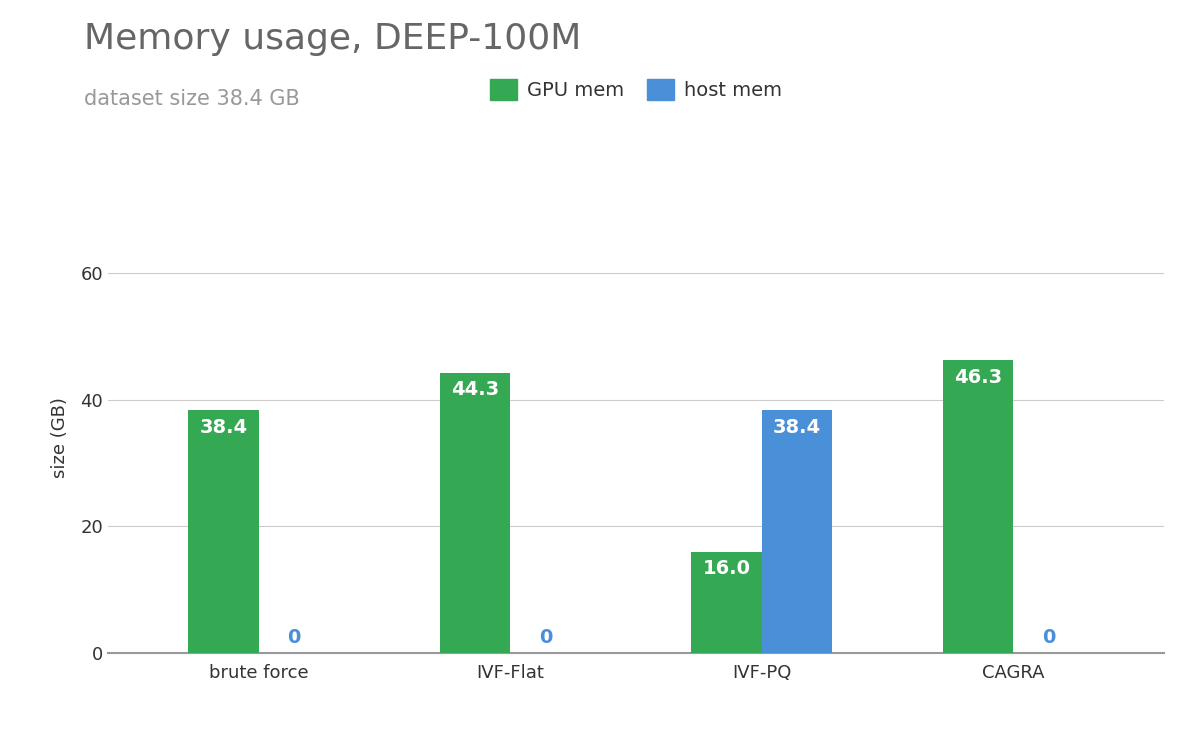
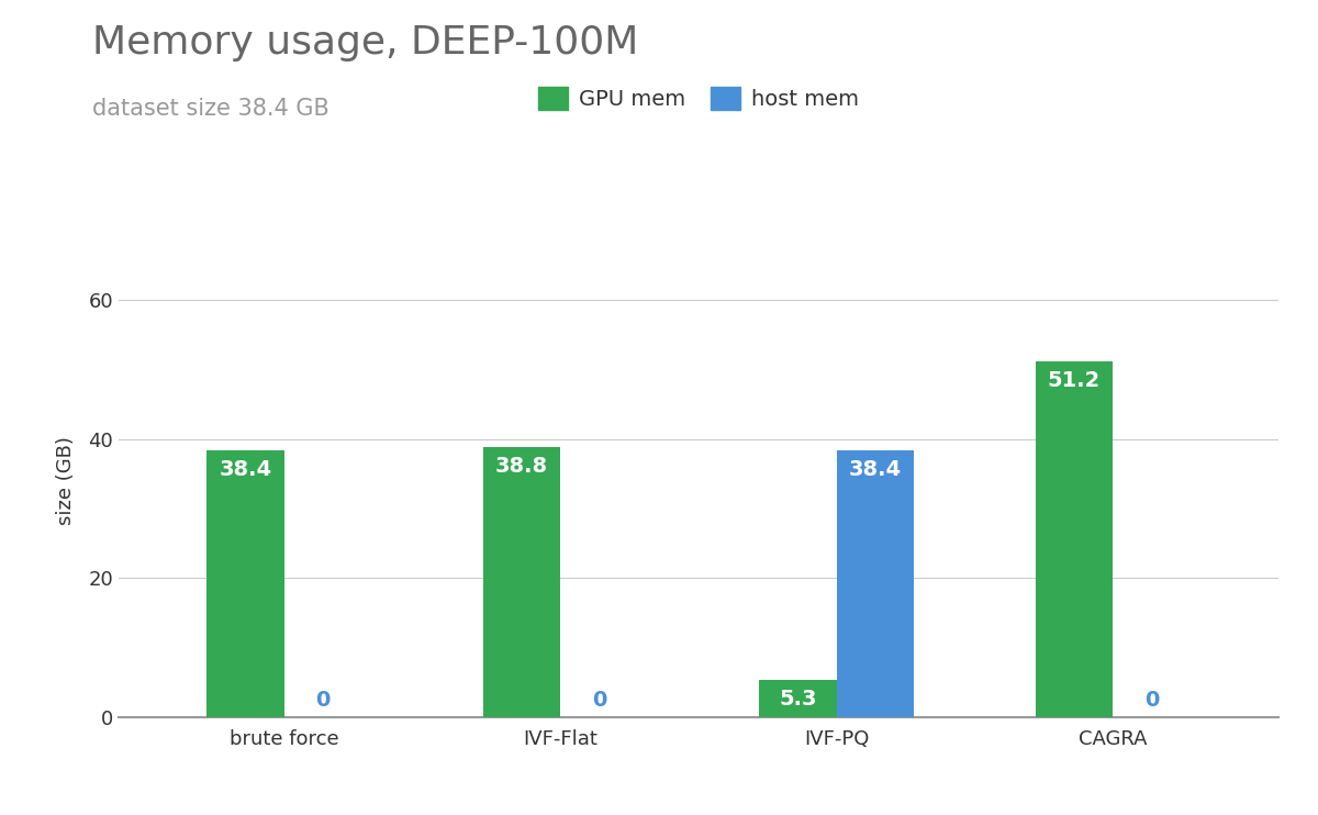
GPU mem/IVF-Flat: 44.3 -> 38.8
GPU mem/IVF-PQ: 16.0 -> 5.3
GPU mem/CAGRA: 46.3 -> 51.2
